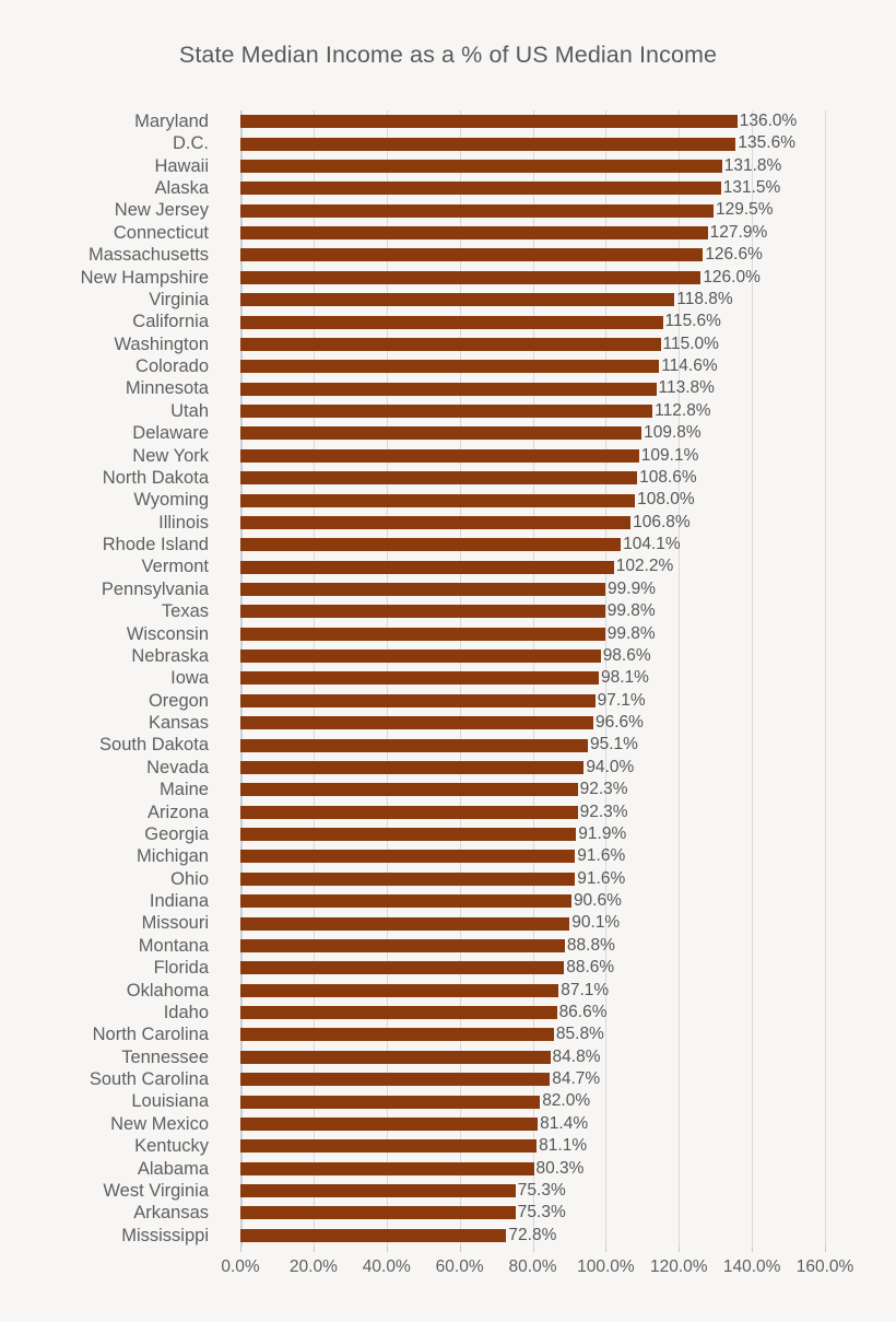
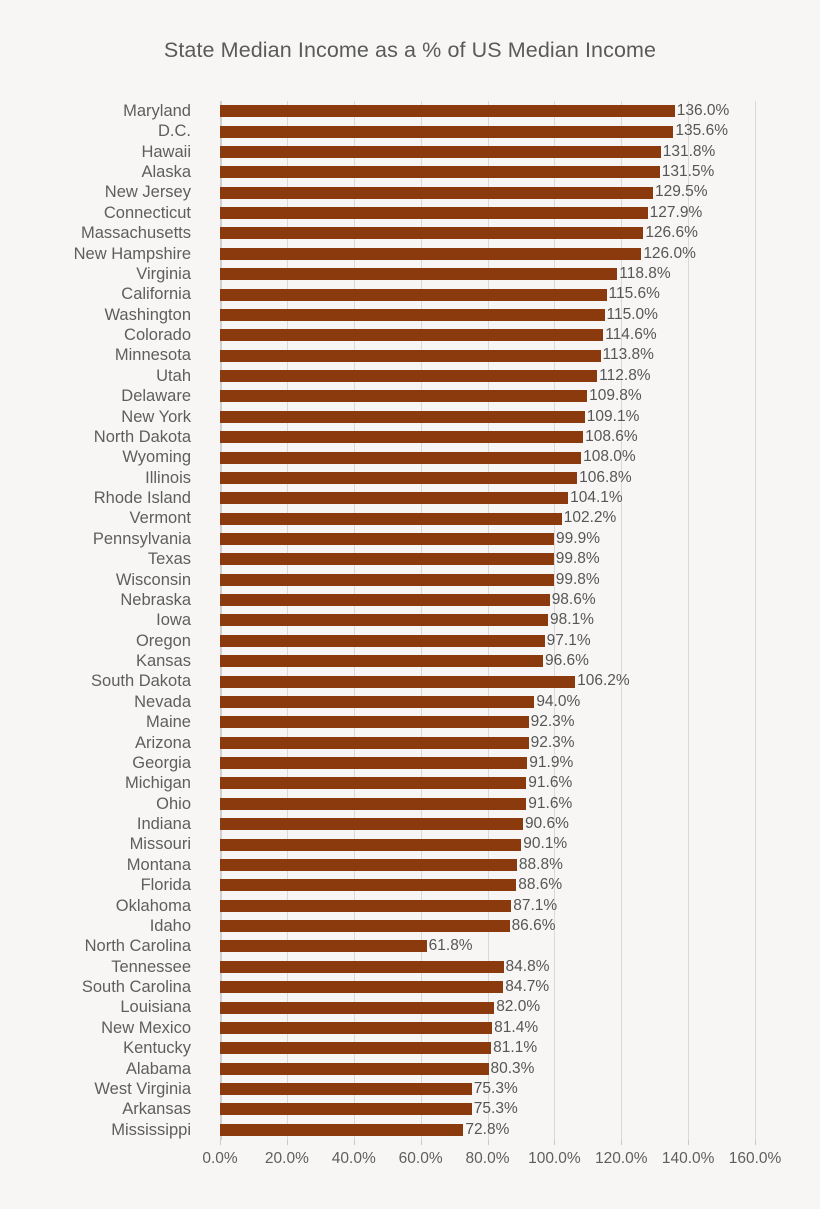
South Dakota: 95.1% -> 106.2%
North Carolina: 85.8% -> 61.8%
